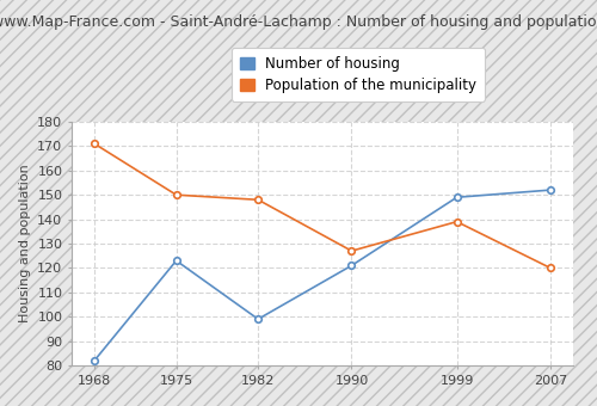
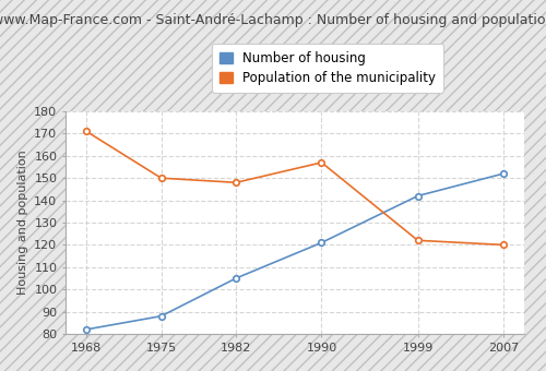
Number of housing/1975: 123 -> 88
Number of housing/1982: 99 -> 105
Population of the municipality/1990: 127 -> 157
Number of housing/1999: 149 -> 142
Population of the municipality/1999: 139 -> 122
